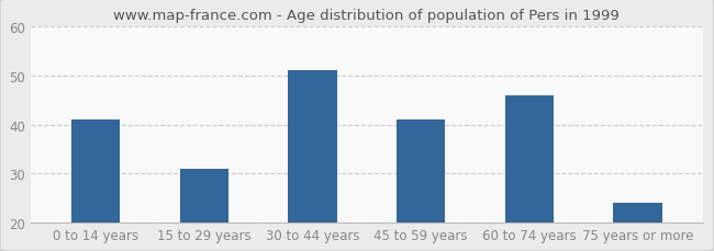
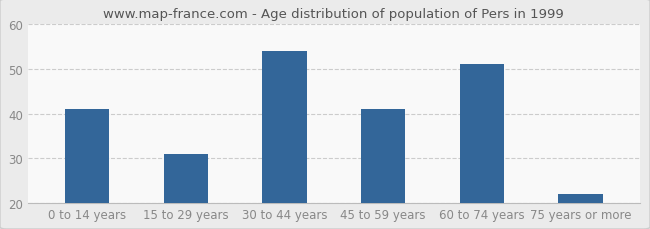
30 to 44 years: 51 -> 54
60 to 74 years: 46 -> 51
75 years or more: 24 -> 22
